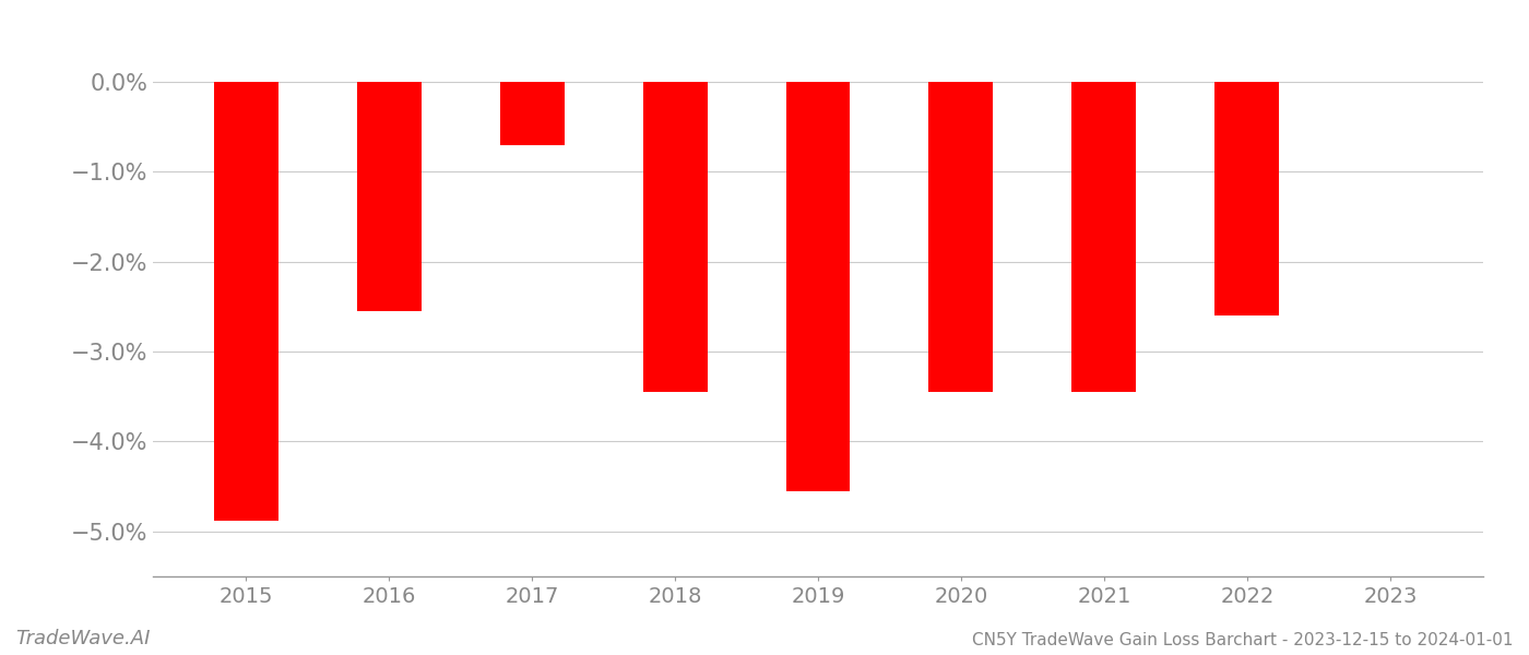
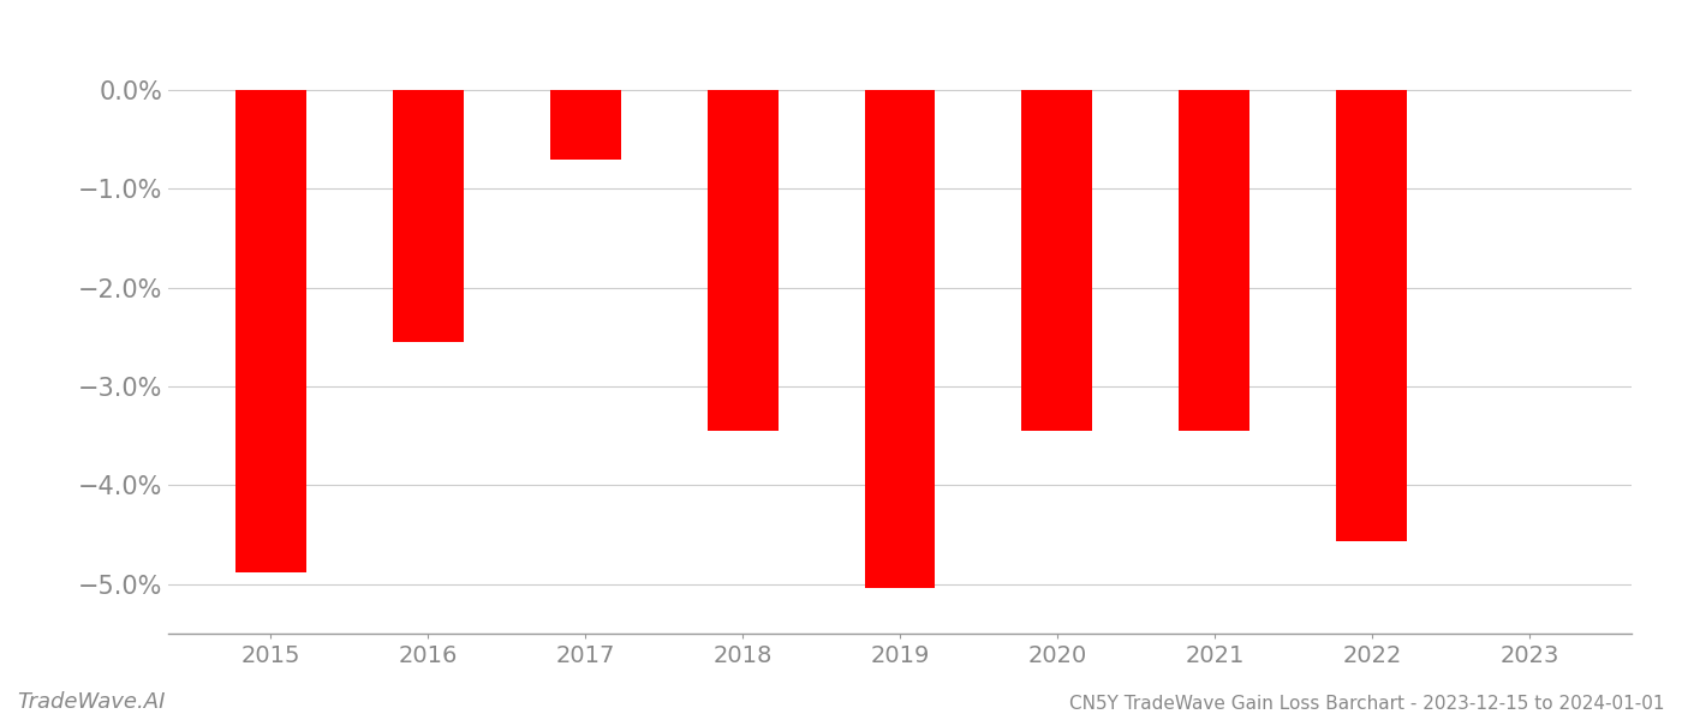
2019: -4.55% -> -5.04%
2022: -2.60% -> -4.56%
